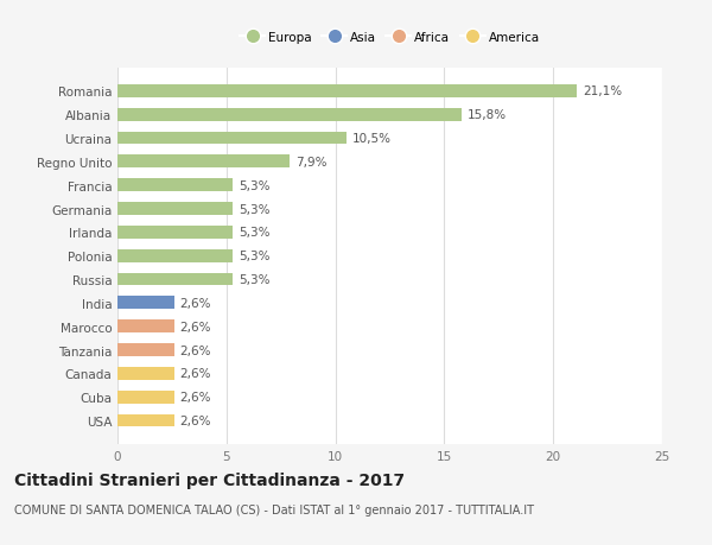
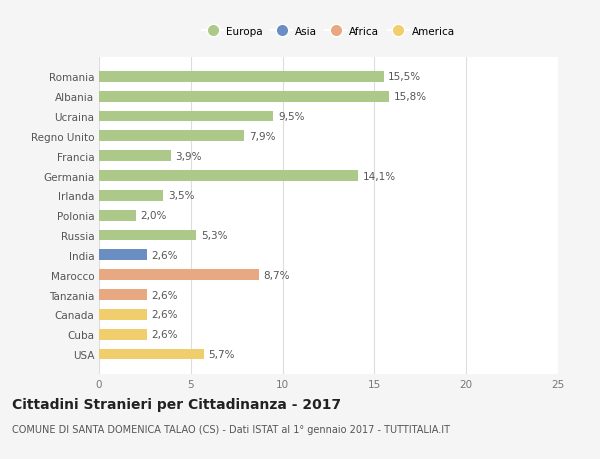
Romania: 21,1% -> 15,5%
Ucraina: 10,5% -> 9,5%
Francia: 5,3% -> 3,9%
Germania: 5,3% -> 14,1%
Irlanda: 5,3% -> 3,5%
Polonia: 5,3% -> 2,0%
Marocco: 2,6% -> 8,7%
USA: 2,6% -> 5,7%
